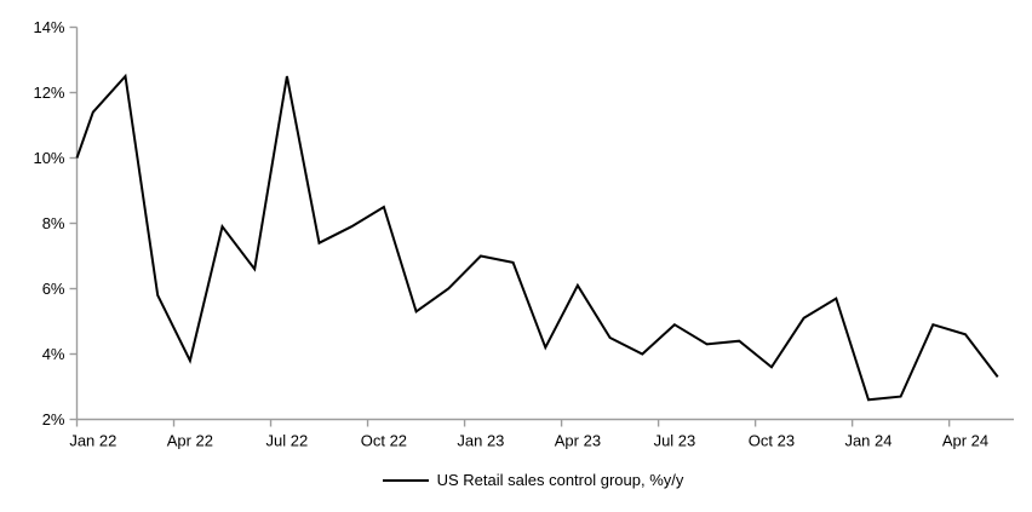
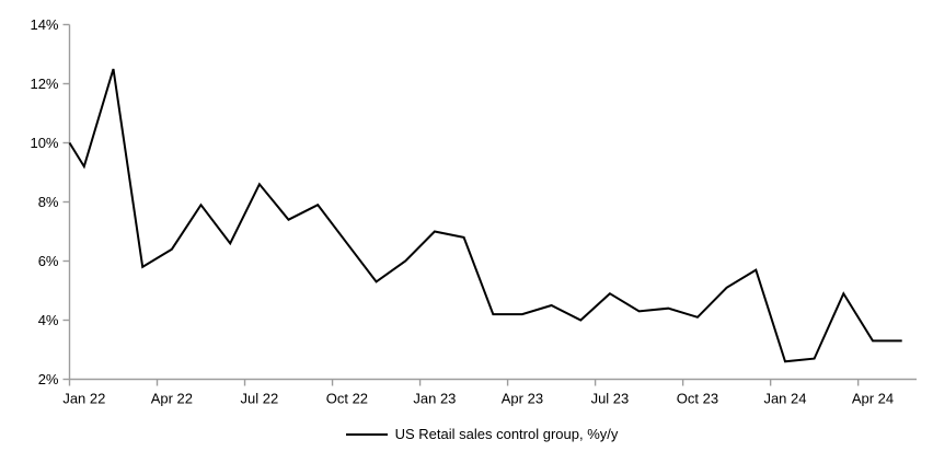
Jan 22: 11.4% -> 9.2%
Apr 22: 3.8% -> 6.4%
Jul 22: 12.5% -> 8.6%
Oct 22: 8.5% -> 6.6%
Apr 23: 6.1% -> 4.2%
Oct 23: 3.6% -> 4.1%
Apr 24: 4.6% -> 3.3%
